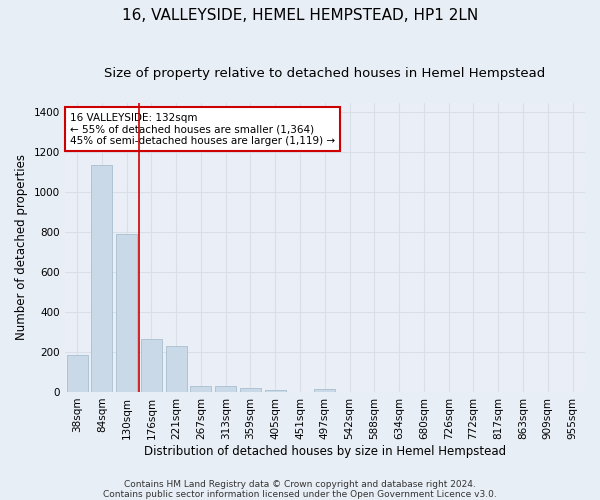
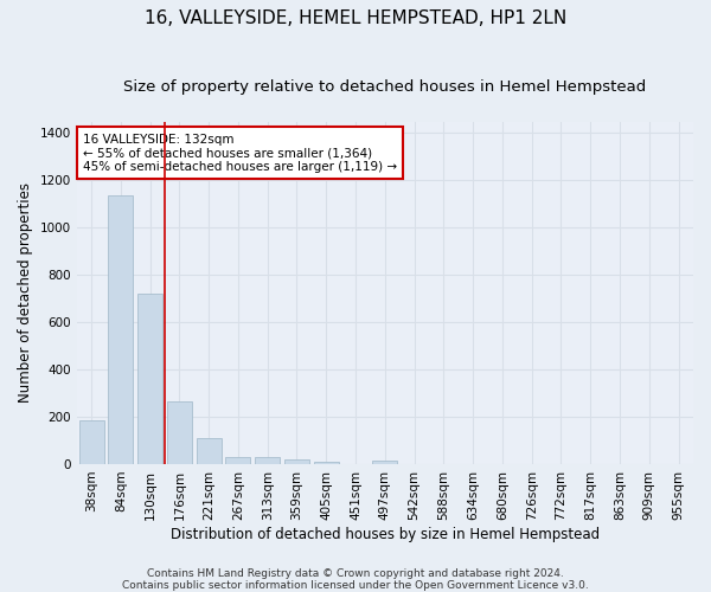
130sqm: 790 -> 720
221sqm: 230 -> 110
